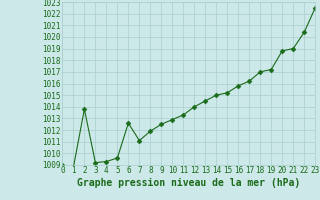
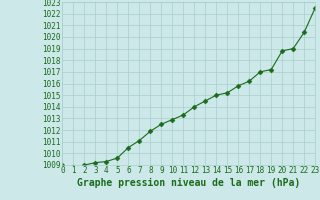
2: 1013.8 -> 1009.0
6: 1012.6 -> 1010.5
